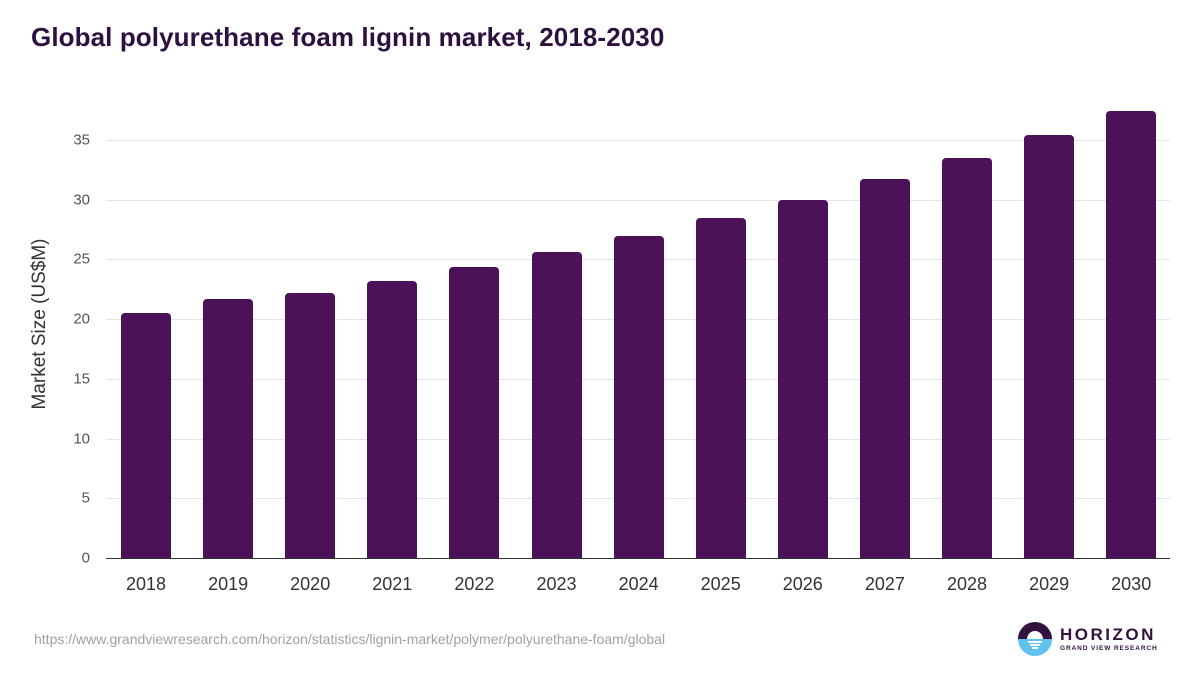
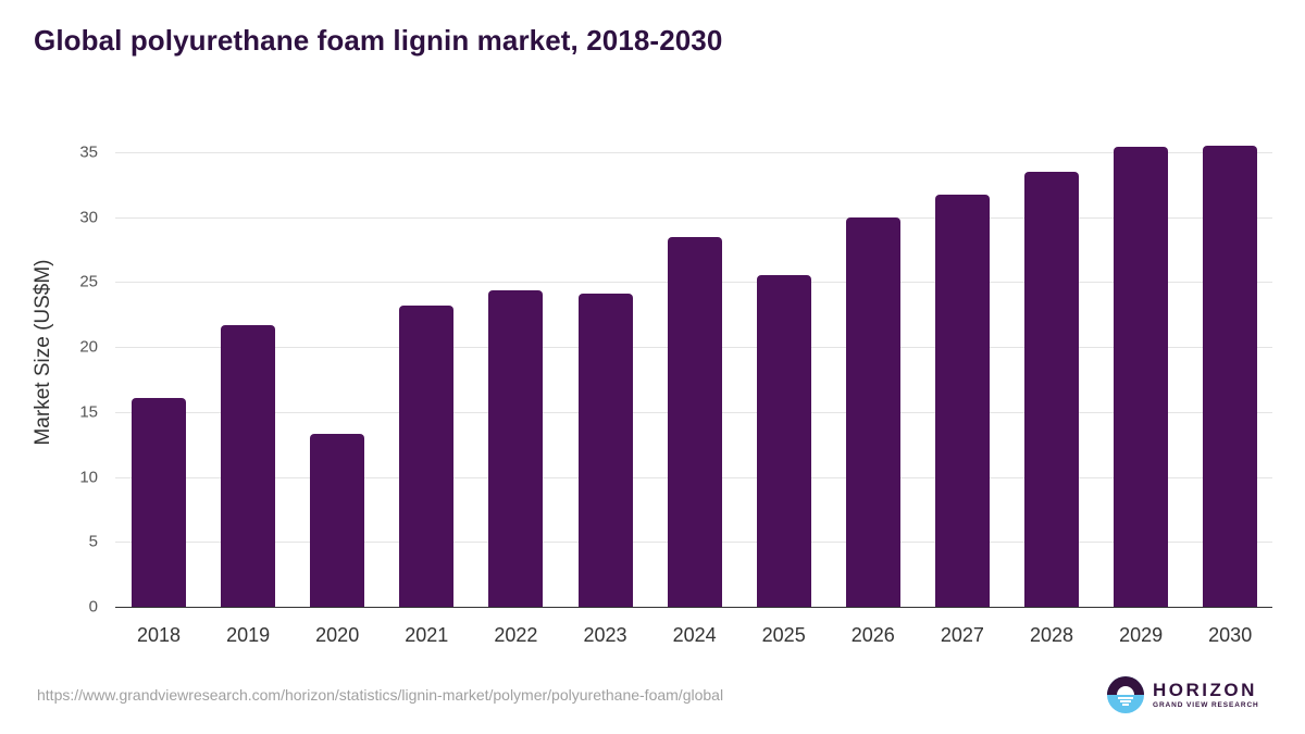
2018: 20.5 -> 16.1
2020: 22.2 -> 13.3
2023: 25.6 -> 24.1
2024: 27.0 -> 28.5
2025: 28.5 -> 25.5
2030: 37.4 -> 35.5
